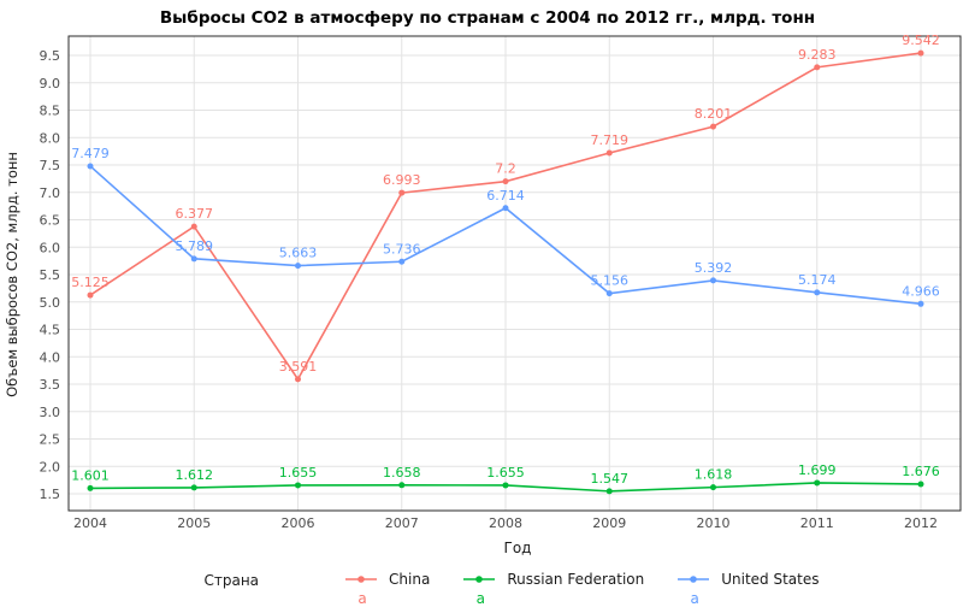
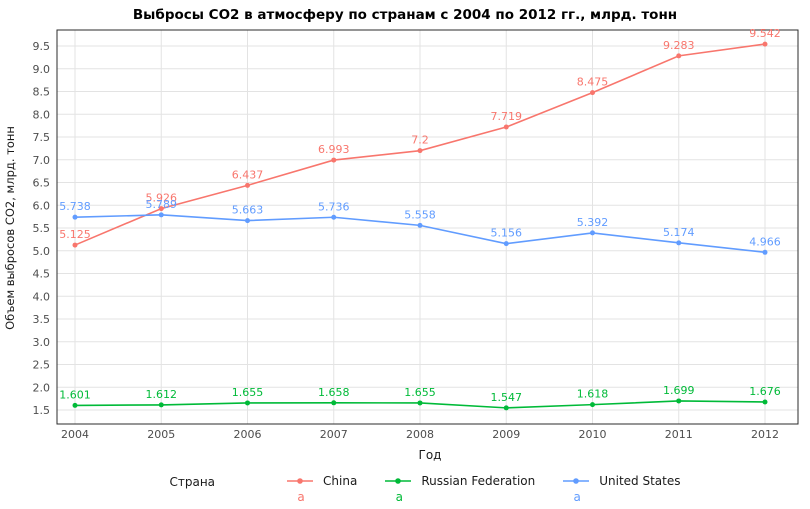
United States/2004: 7.479 -> 5.738
China/2005: 6.377 -> 5.926
China/2006: 3.591 -> 6.437
United States/2008: 6.714 -> 5.558
China/2010: 8.201 -> 8.475
